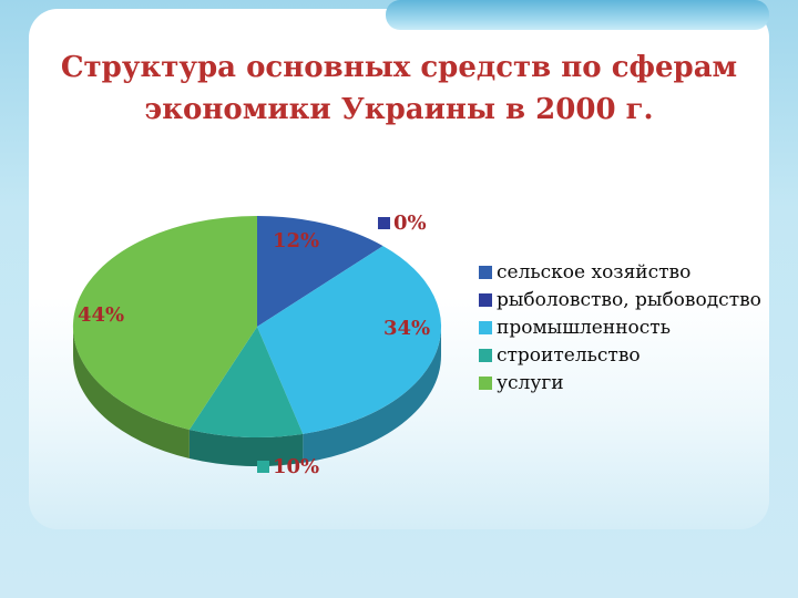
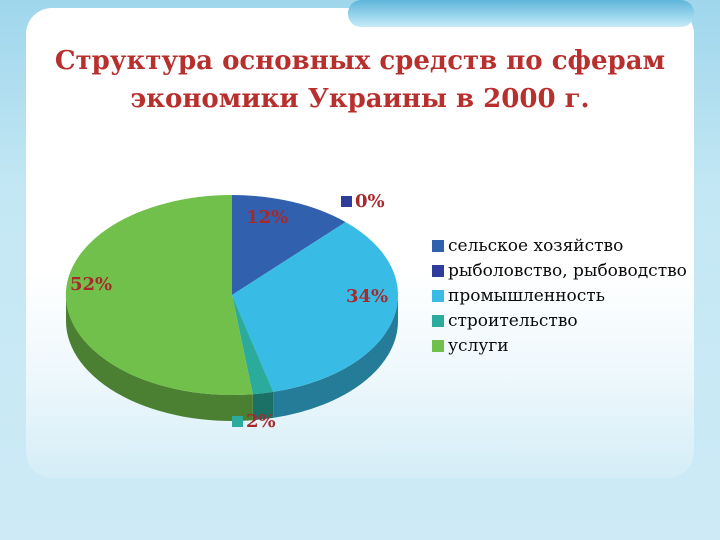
строительство: 10% -> 2%
услуги: 44% -> 52%
